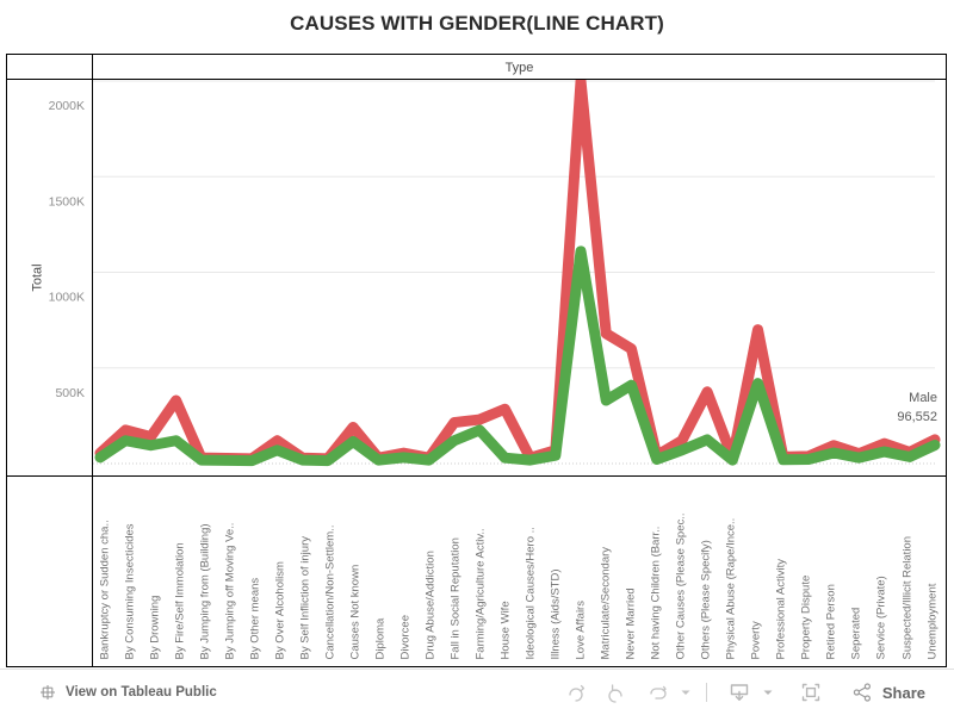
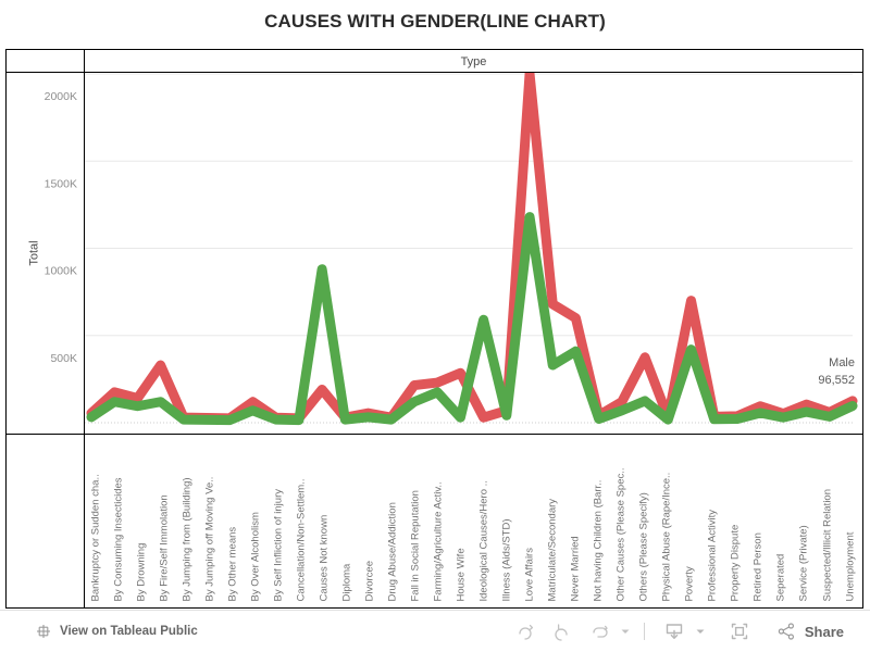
Male/Causes Not known: 120K -> 880K
Male/Ideological Causes/Hero ..: 20K -> 590K
Male/Love Affairs: 1110K -> 1180K
